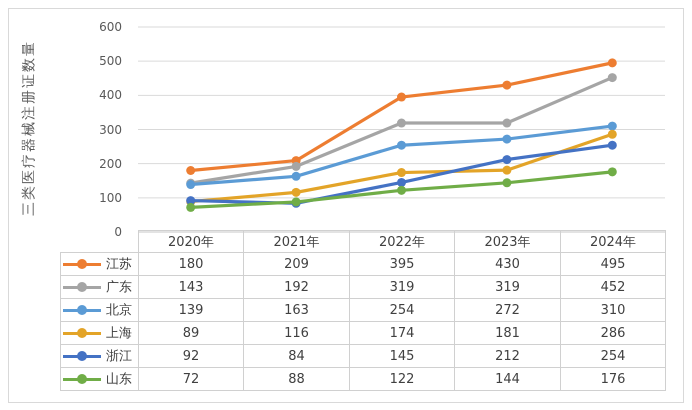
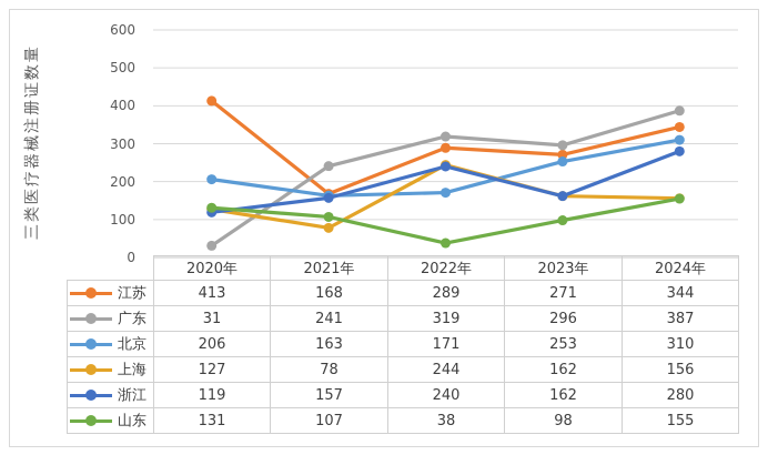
江苏/2020年: 180 -> 413
广东/2020年: 143 -> 31
北京/2020年: 139 -> 206
上海/2020年: 89 -> 127
浙江/2020年: 92 -> 119
山东/2020年: 72 -> 131
江苏/2021年: 209 -> 168
广东/2021年: 192 -> 241
上海/2021年: 116 -> 78
浙江/2021年: 84 -> 157
山东/2021年: 88 -> 107
江苏/2022年: 395 -> 289
北京/2022年: 254 -> 171
上海/2022年: 174 -> 244
浙江/2022年: 145 -> 240
山东/2022年: 122 -> 38
江苏/2023年: 430 -> 271
广东/2023年: 319 -> 296
北京/2023年: 272 -> 253
上海/2023年: 181 -> 162
浙江/2023年: 212 -> 162
山东/2023年: 144 -> 98
江苏/2024年: 495 -> 344
广东/2024年: 452 -> 387
上海/2024年: 286 -> 156
浙江/2024年: 254 -> 280
山东/2024年: 176 -> 155
